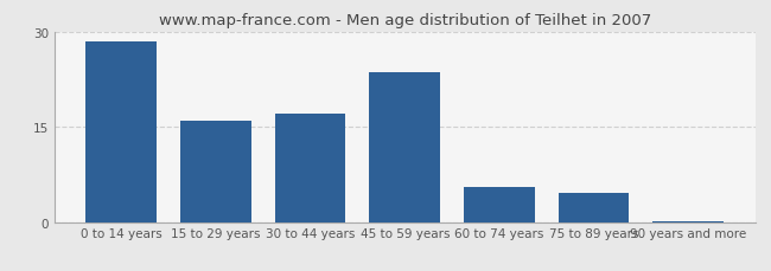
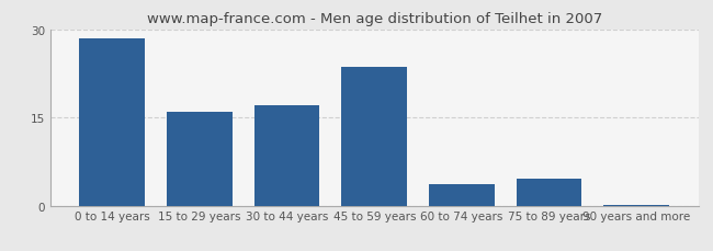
60 to 74 years: 5.5 -> 3.6
